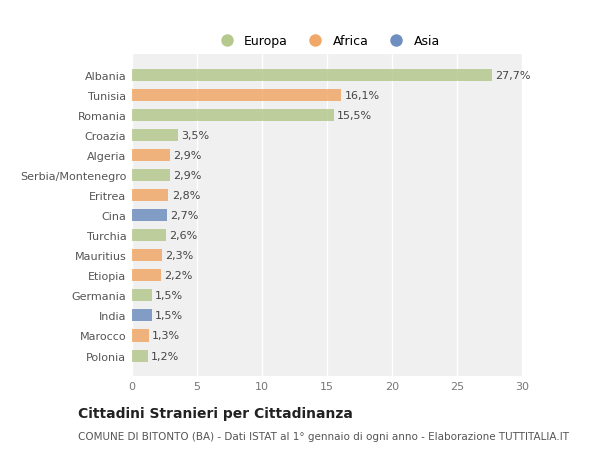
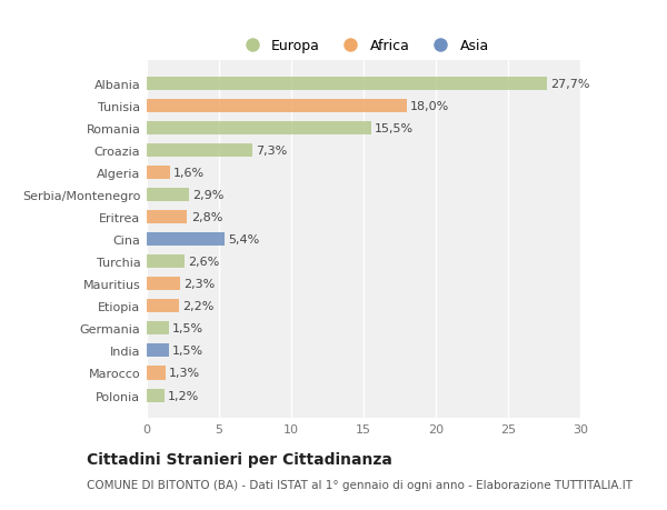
Tunisia: 16,1% -> 18,0%
Croazia: 3,5% -> 7,3%
Algeria: 2,9% -> 1,6%
Cina: 2,7% -> 5,4%
